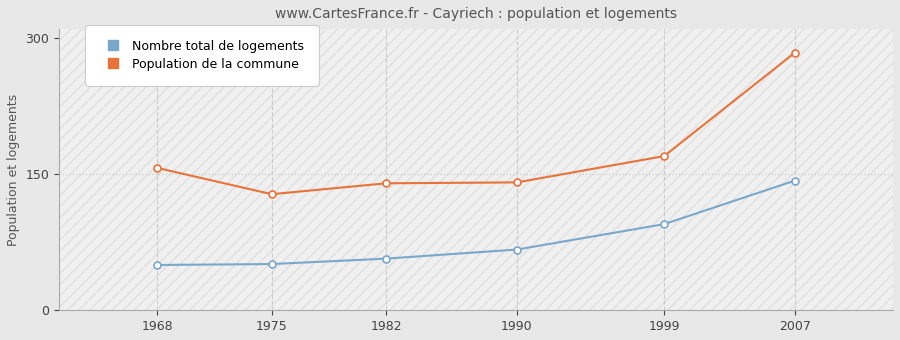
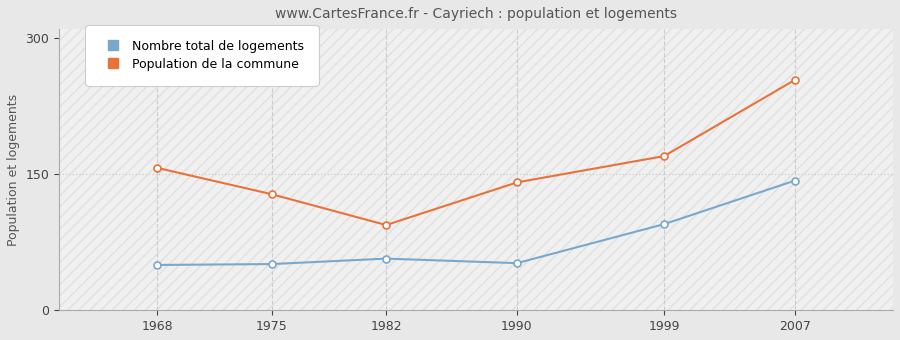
Population de la commune/1982: 140 -> 94
Nombre total de logements/1990: 67 -> 52
Population de la commune/2007: 284 -> 254
